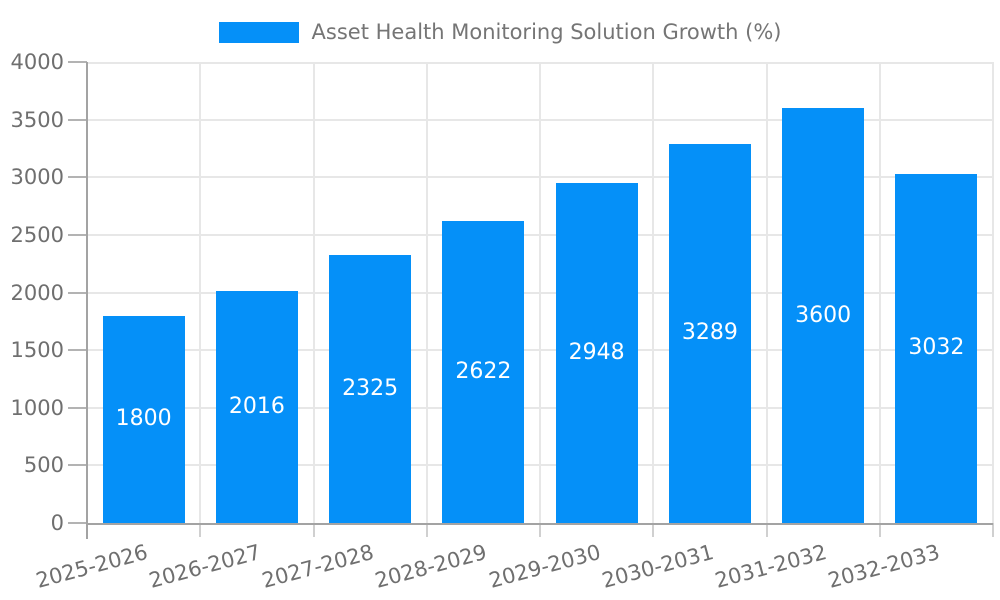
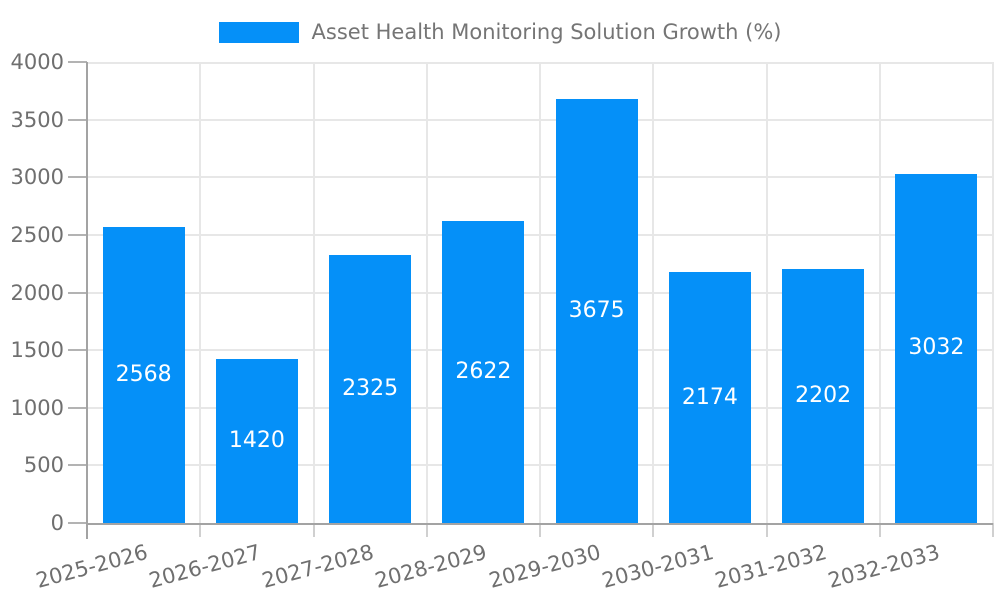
2025-2026: 1800 -> 2568
2026-2027: 2016 -> 1420
2029-2030: 2948 -> 3675
2030-2031: 3289 -> 2174
2031-2032: 3600 -> 2202
